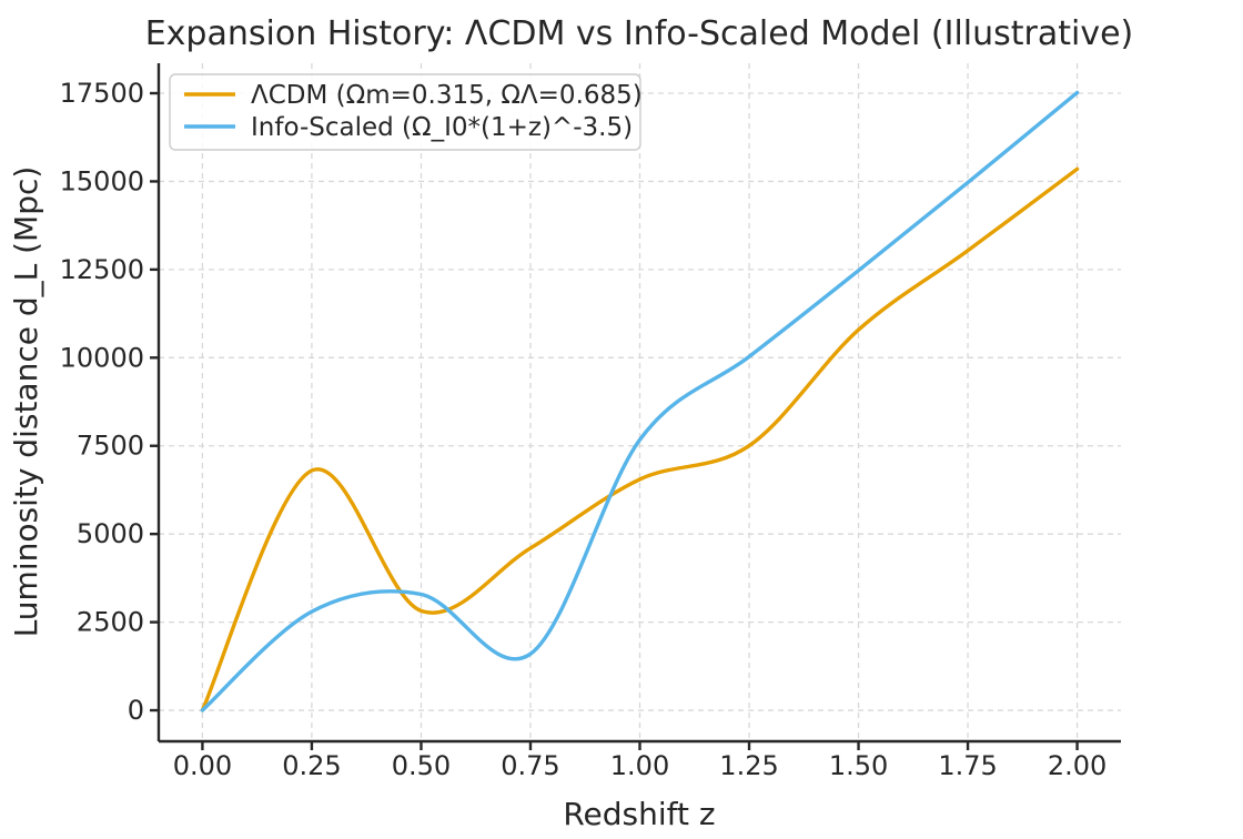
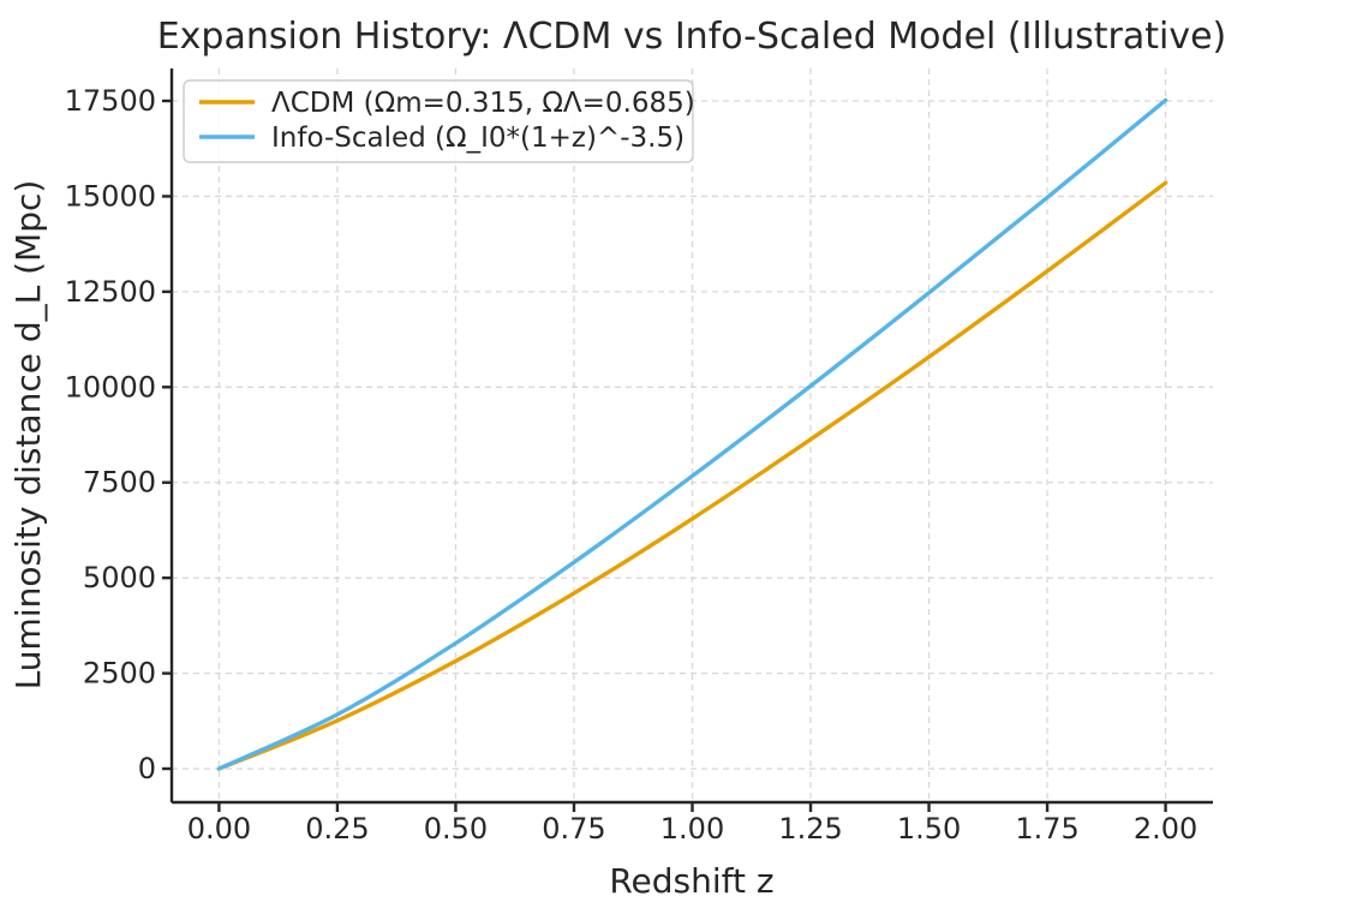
ΛCDM (Ωm=0.315, ΩΛ=0.685)/0.25: 6800 -> 1300
Info-Scaled (Ω_I0*(1+z)^-3.5)/0.25: 2800 -> 1400
Info-Scaled (Ω_I0*(1+z)^-3.5)/0.75: 1600 -> 5400
ΛCDM (Ωm=0.315, ΩΛ=0.685)/1.25: 7500 -> 8600
